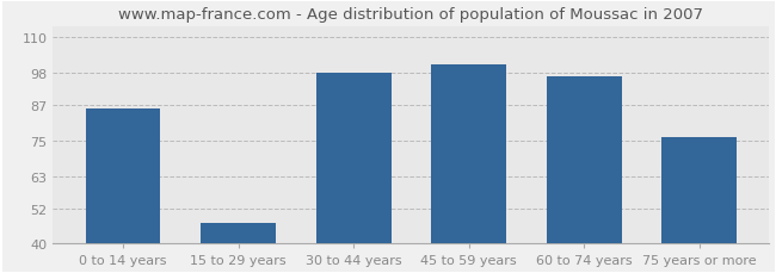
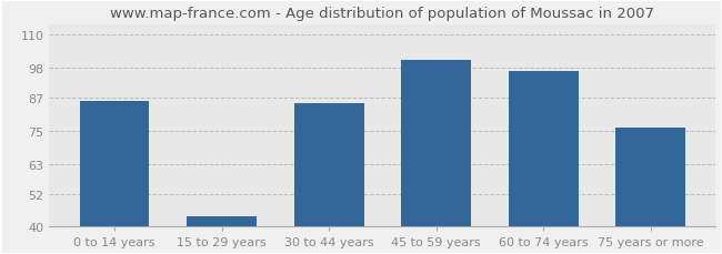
15 to 29 years: 47 -> 44
30 to 44 years: 98 -> 85
